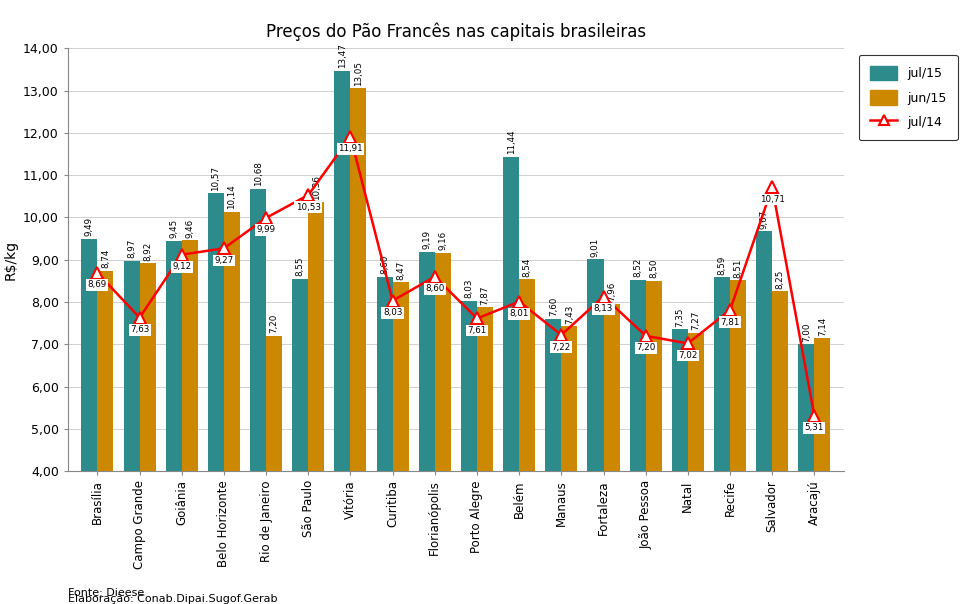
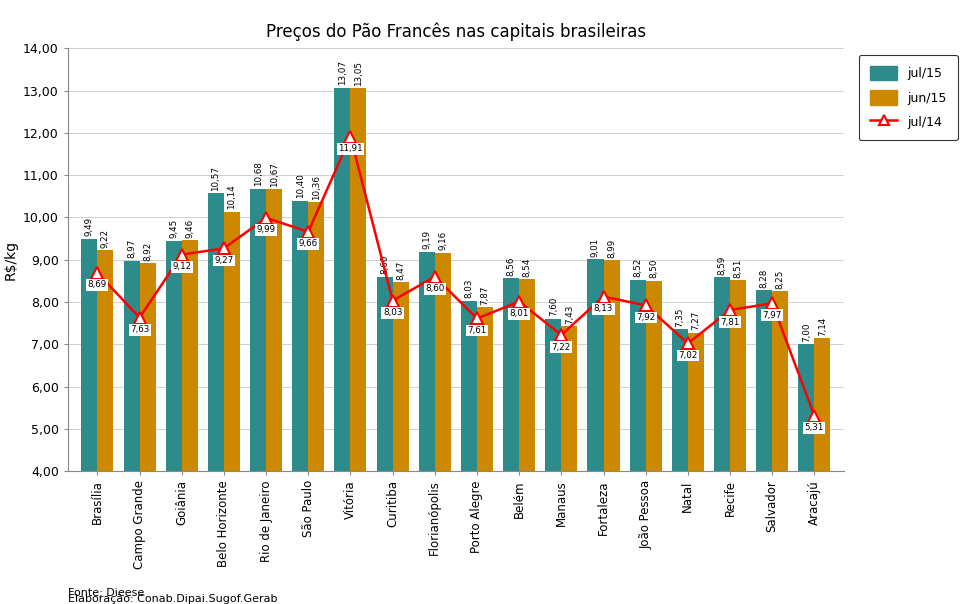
jun/15/Brasília: 8,74 -> 9,22
jun/15/Rio de Janeiro: 7,20 -> 10,67
jul/15/São Paulo: 8,55 -> 10,40
jul/14/São Paulo: 10,53 -> 9,66
jul/15/Vitória: 13,47 -> 13,07
jul/15/Belém: 11,44 -> 8,56
jun/15/Fortaleza: 7,96 -> 8,99
jul/14/João Pessoa: 7,20 -> 7,92
jul/15/Salvador: 9,67 -> 8,28
jul/14/Salvador: 10,71 -> 7,97
